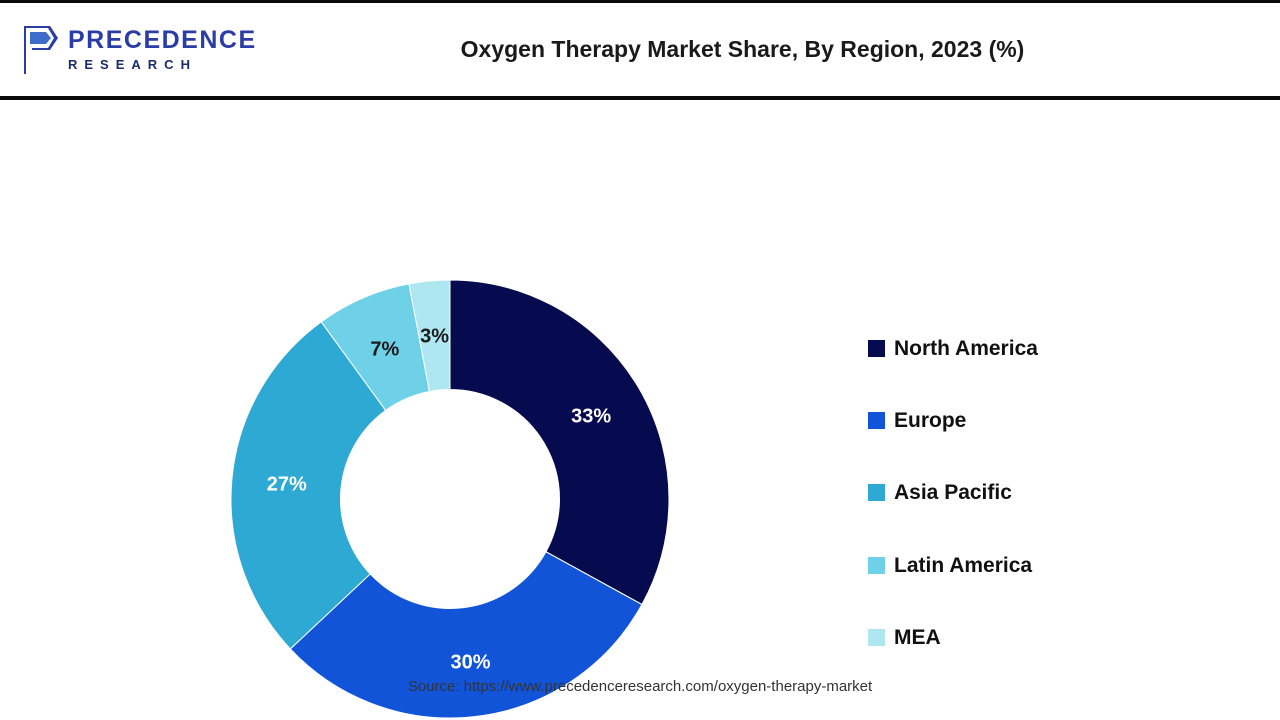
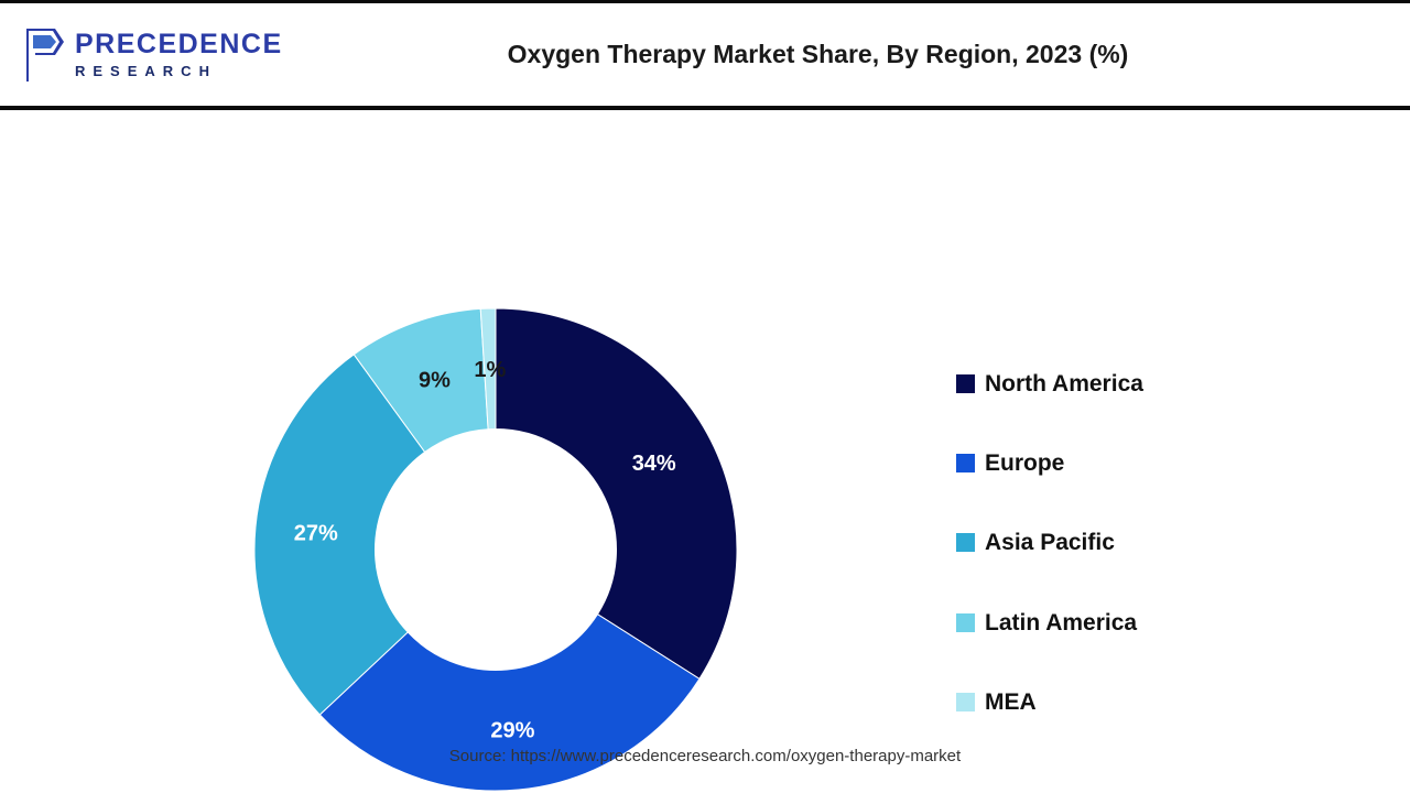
North America: 33% -> 34%
Europe: 30% -> 29%
Latin America: 7% -> 9%
MEA: 3% -> 1%
